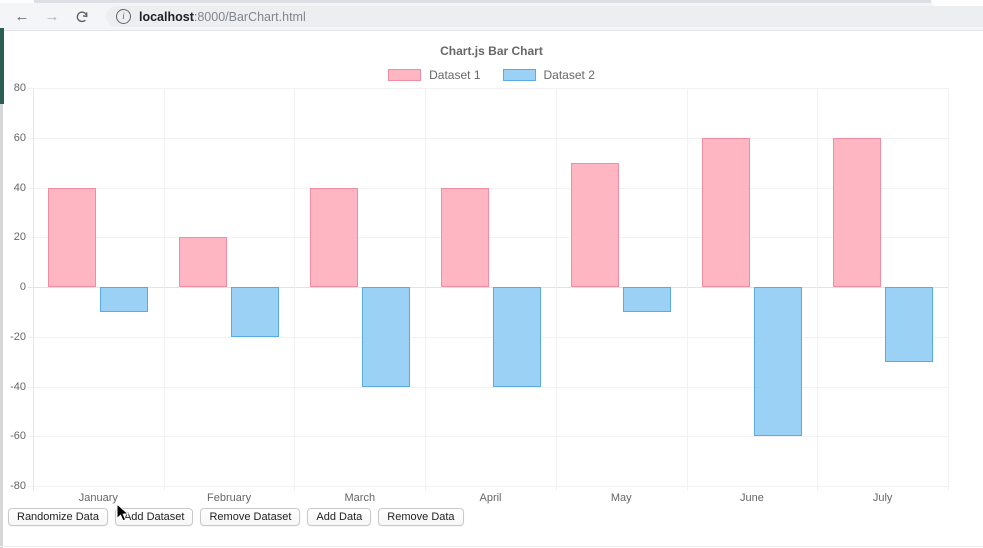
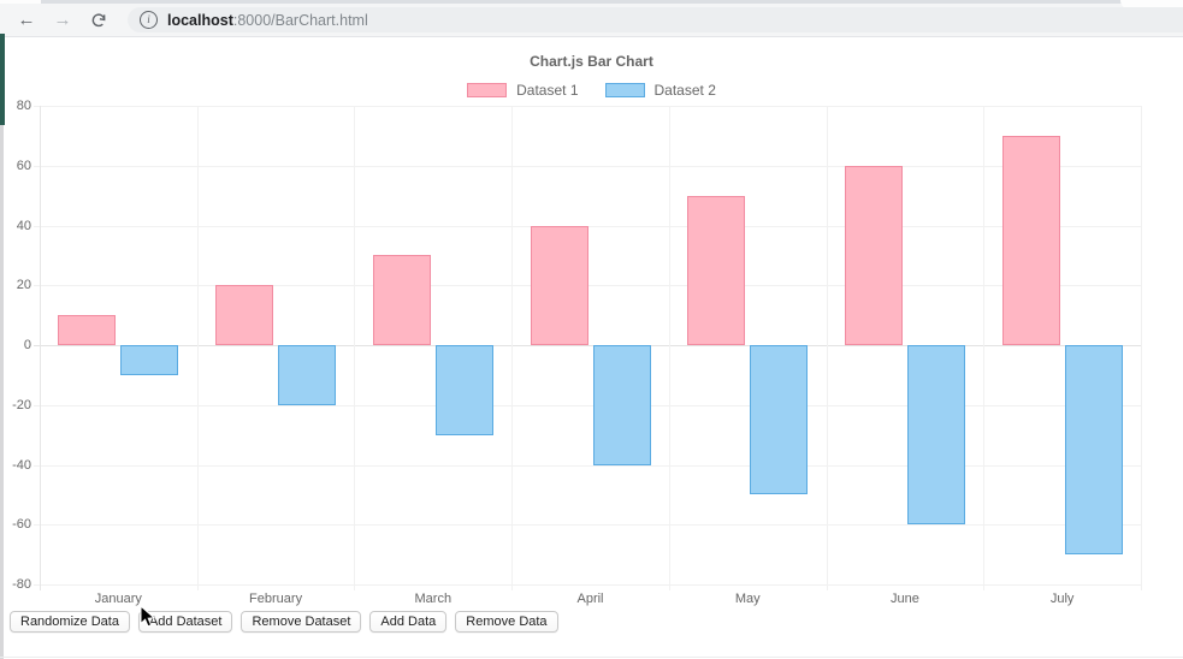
Dataset 1/January: 40 -> 10
Dataset 1/March: 40 -> 30
Dataset 2/March: -40 -> -30
Dataset 2/May: -10 -> -50
Dataset 1/July: 60 -> 70
Dataset 2/July: -30 -> -70
